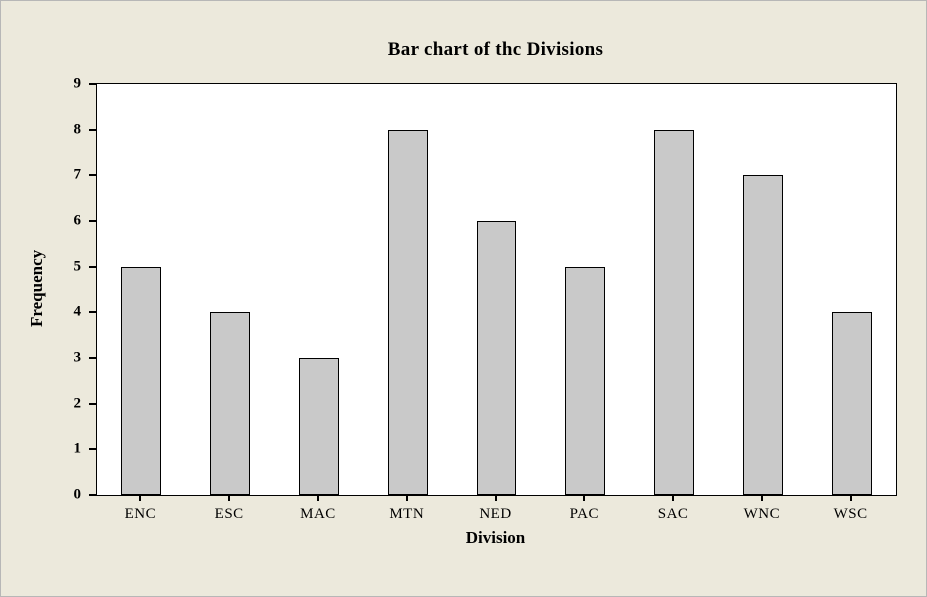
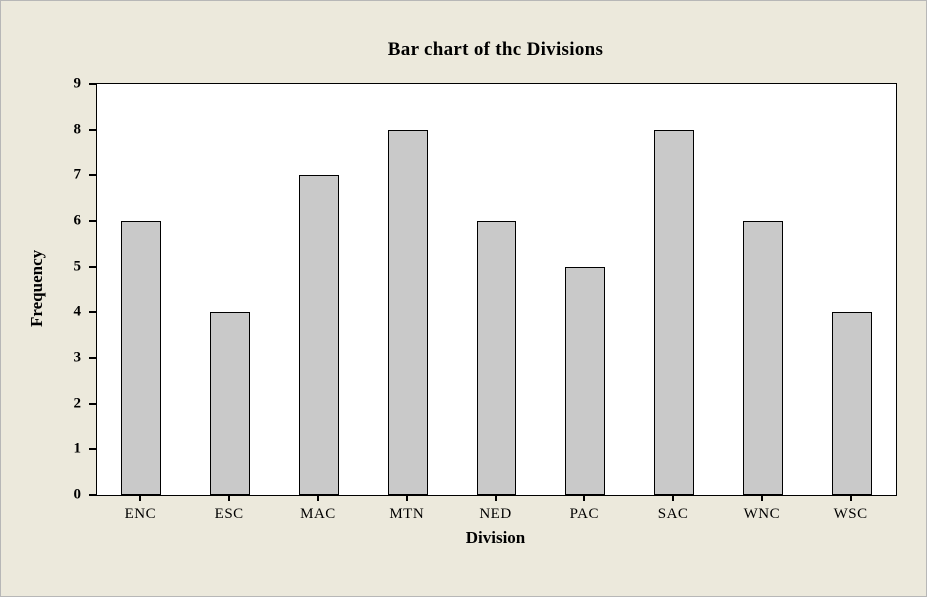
ENC: 5 -> 6
MAC: 3 -> 7
WNC: 7 -> 6
